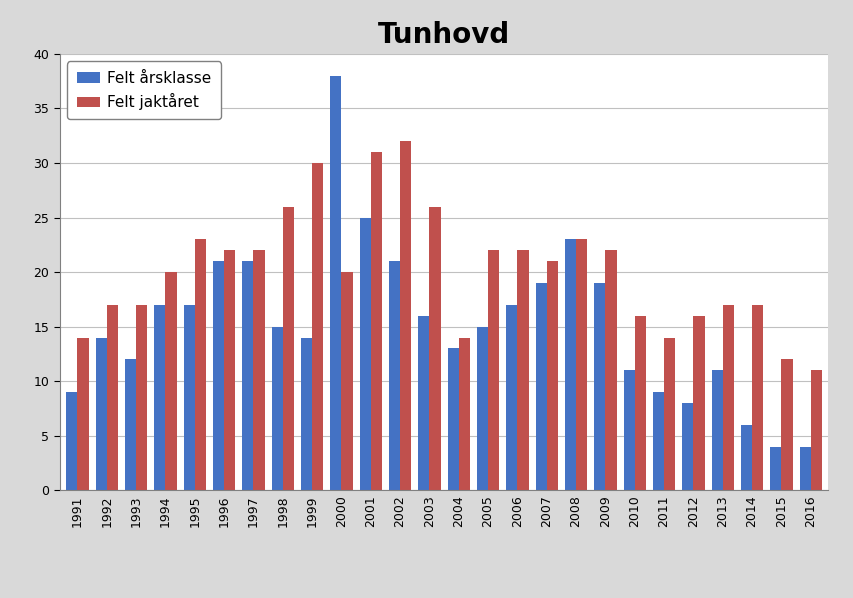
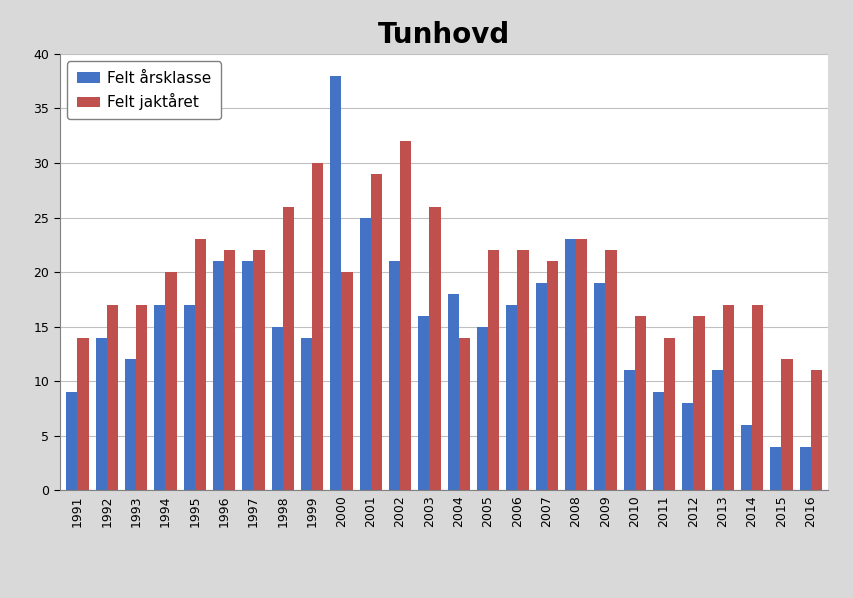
Felt jaktåret/2001: 31 -> 29
Felt årsklasse/2004: 13 -> 18
